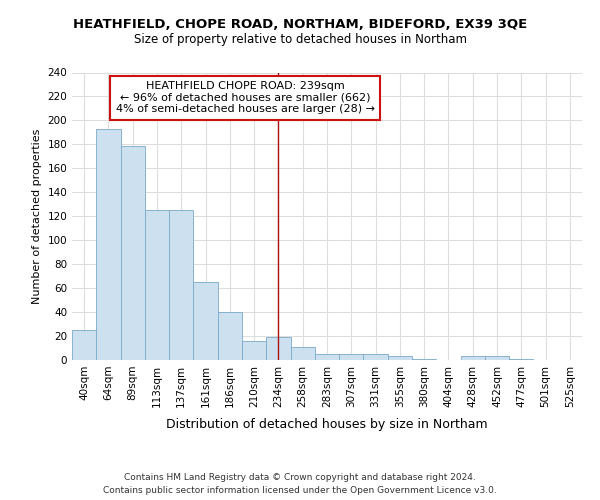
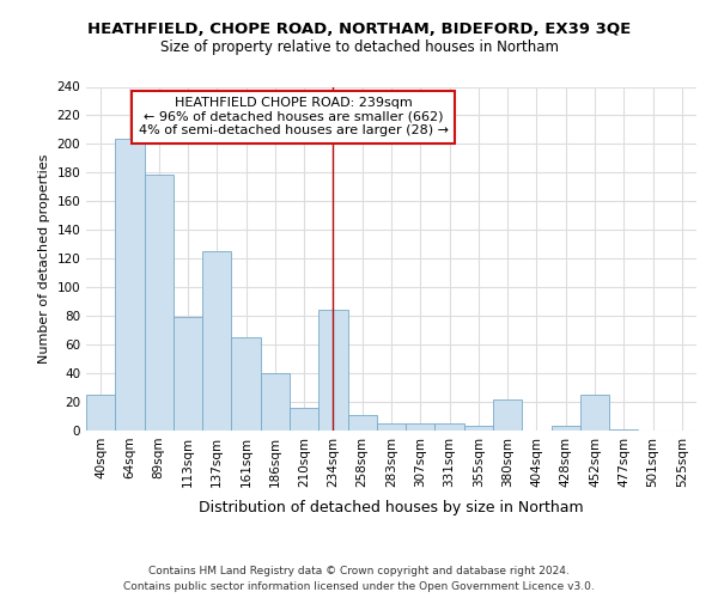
64sqm: 193 -> 204
113sqm: 125 -> 79
234sqm: 19 -> 84
380sqm: 1 -> 22
452sqm: 3 -> 25
